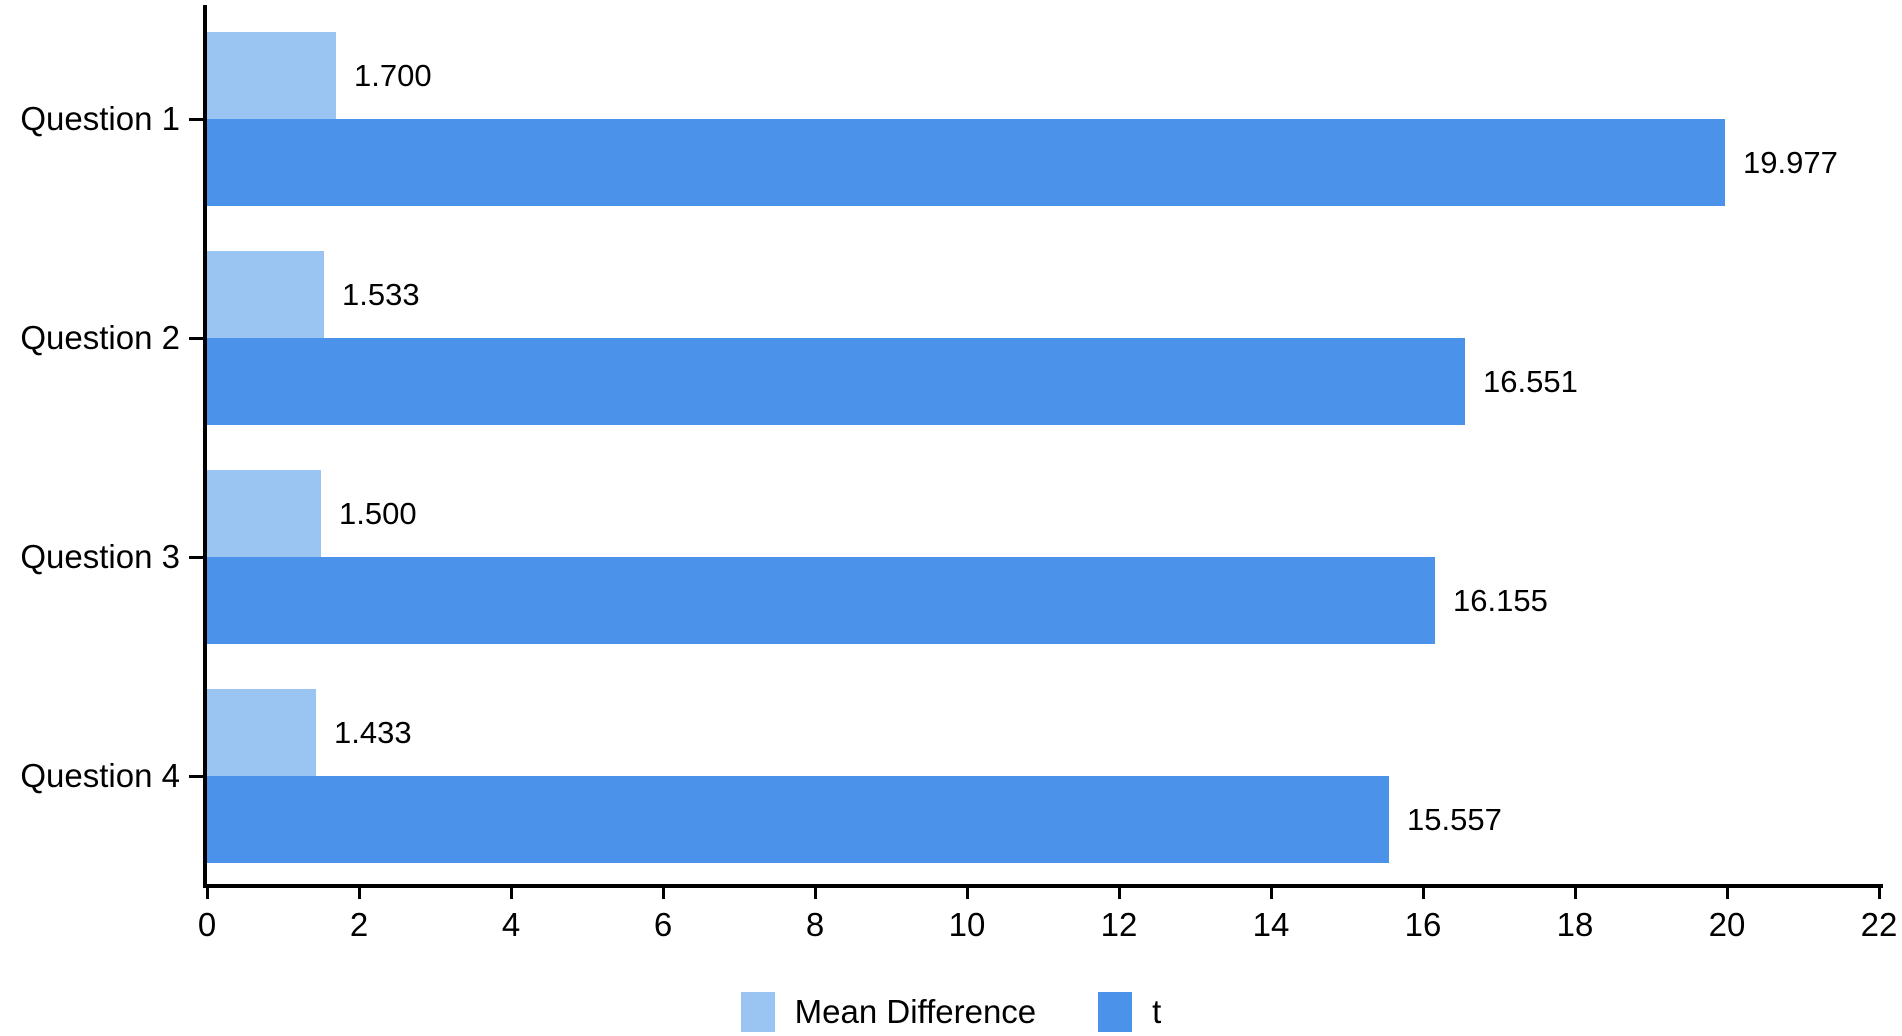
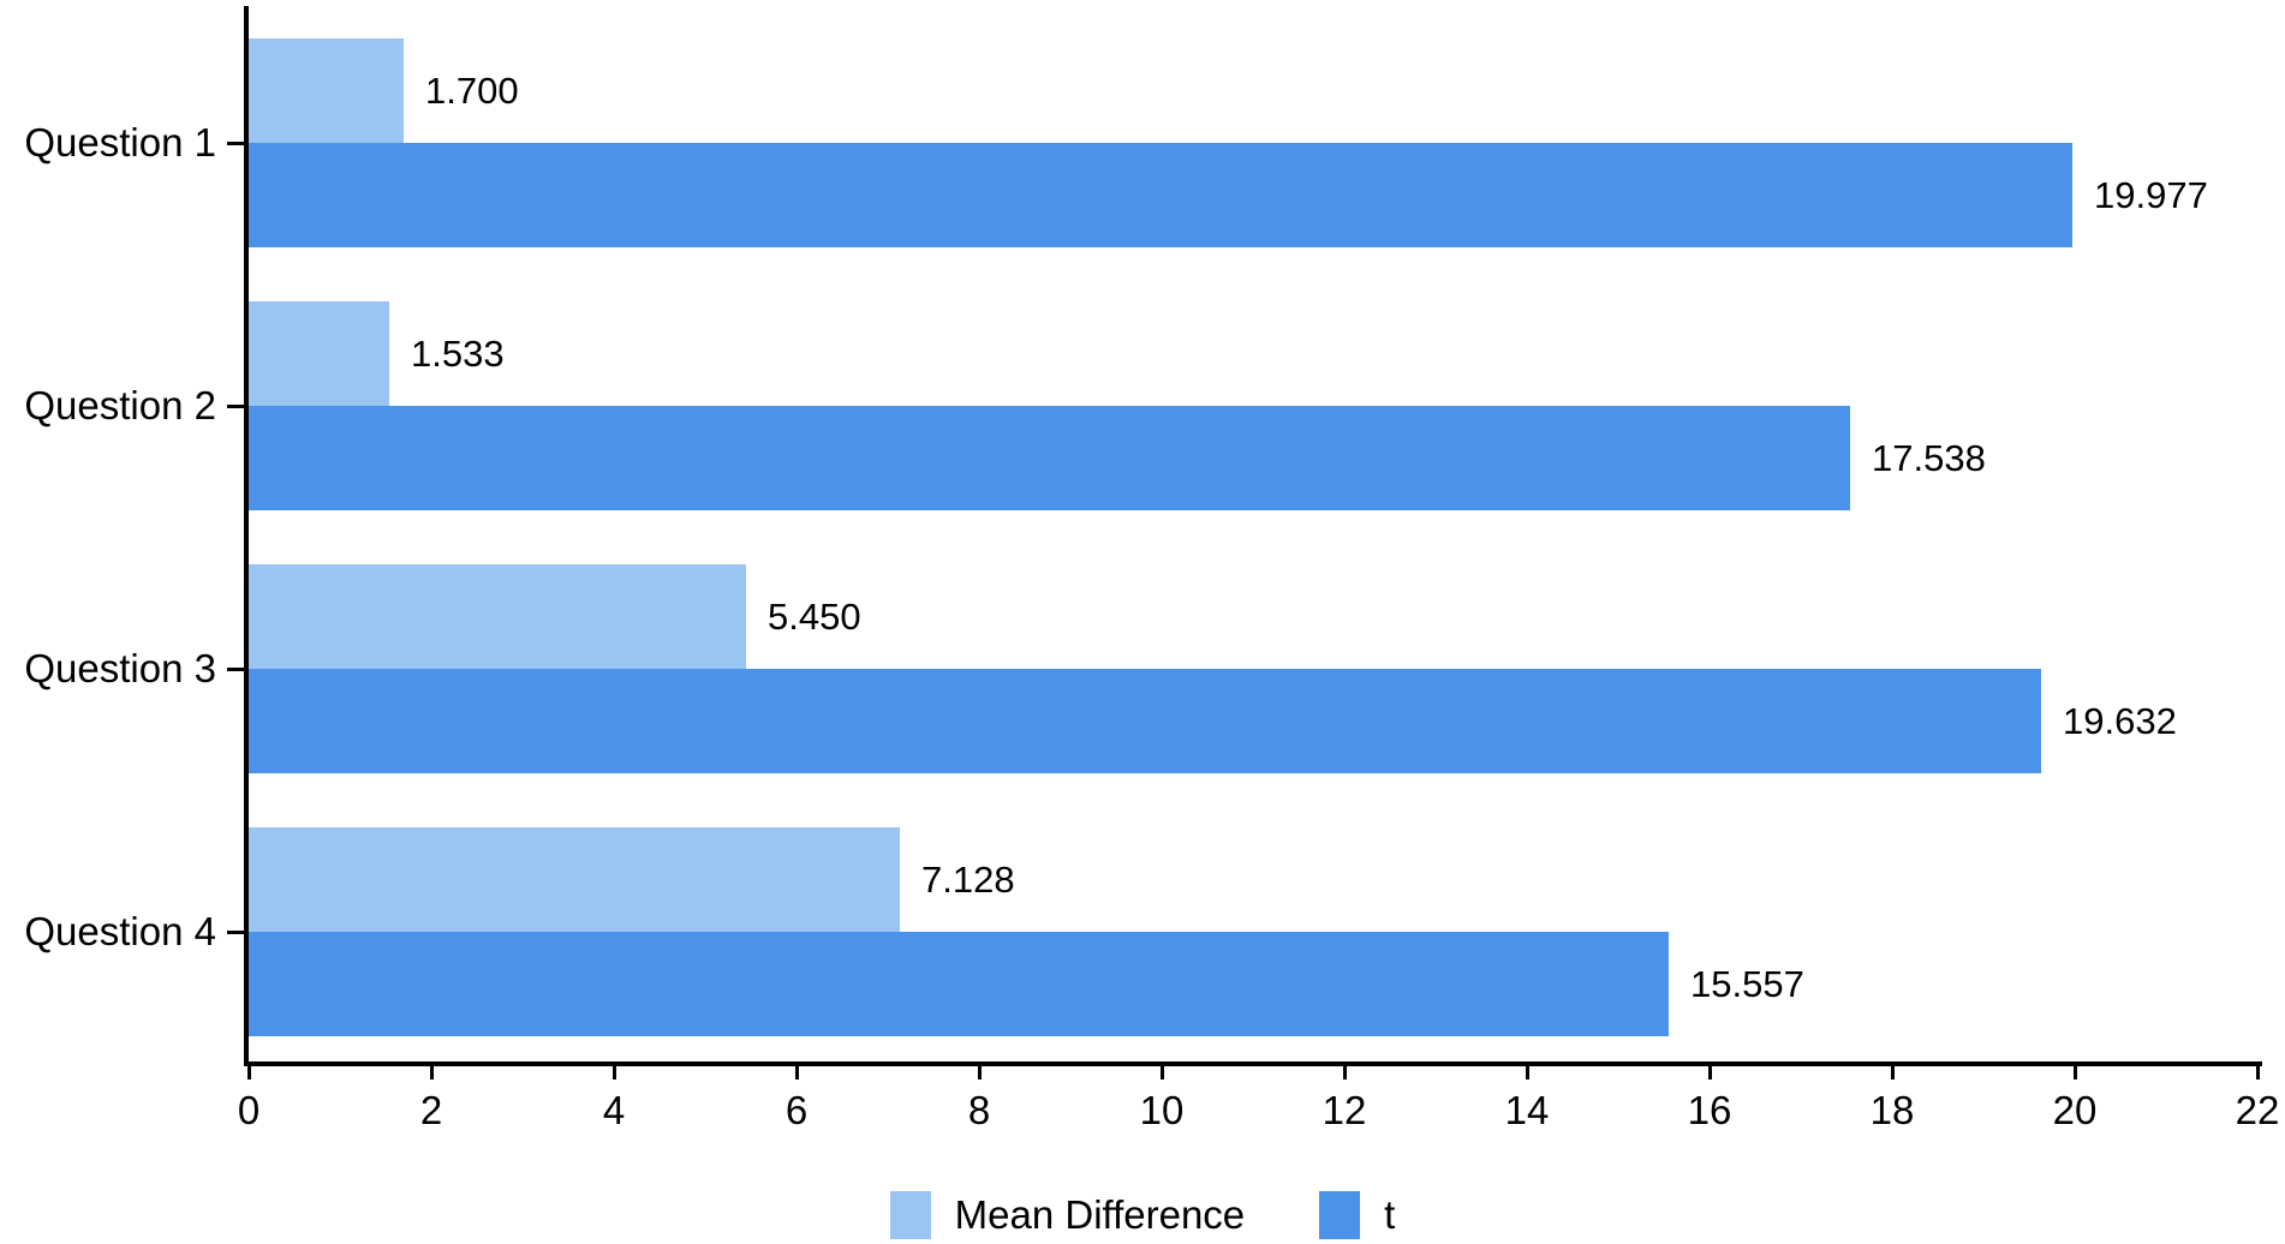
t/Question 2: 16.551 -> 17.538
Mean Difference/Question 3: 1.500 -> 5.450
t/Question 3: 16.155 -> 19.632
Mean Difference/Question 4: 1.433 -> 7.128
